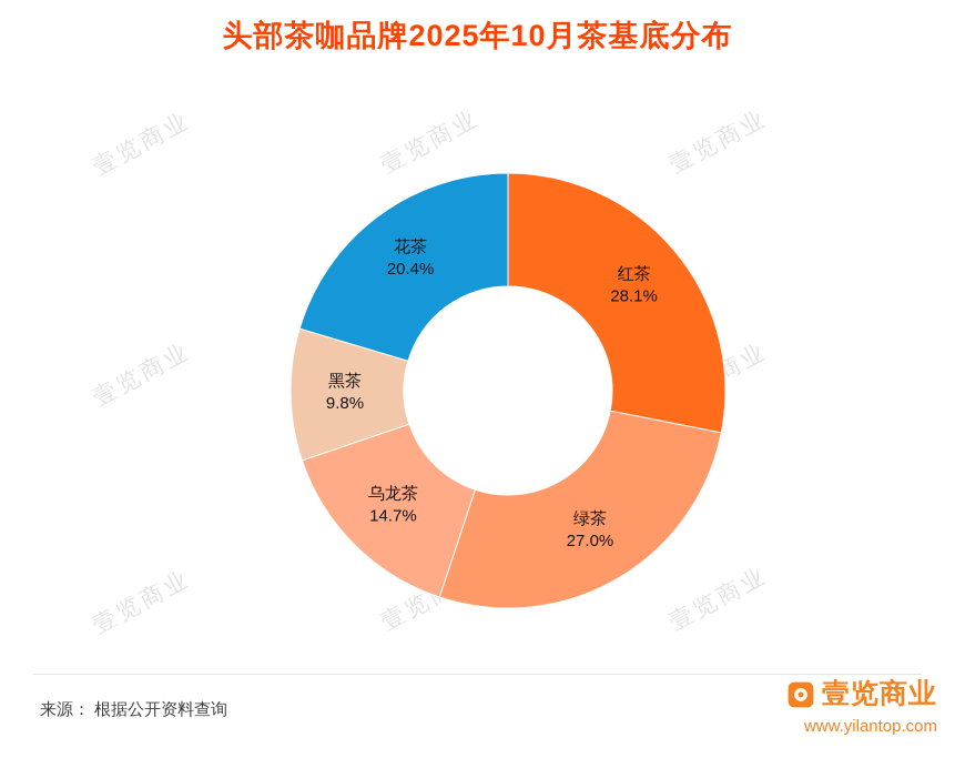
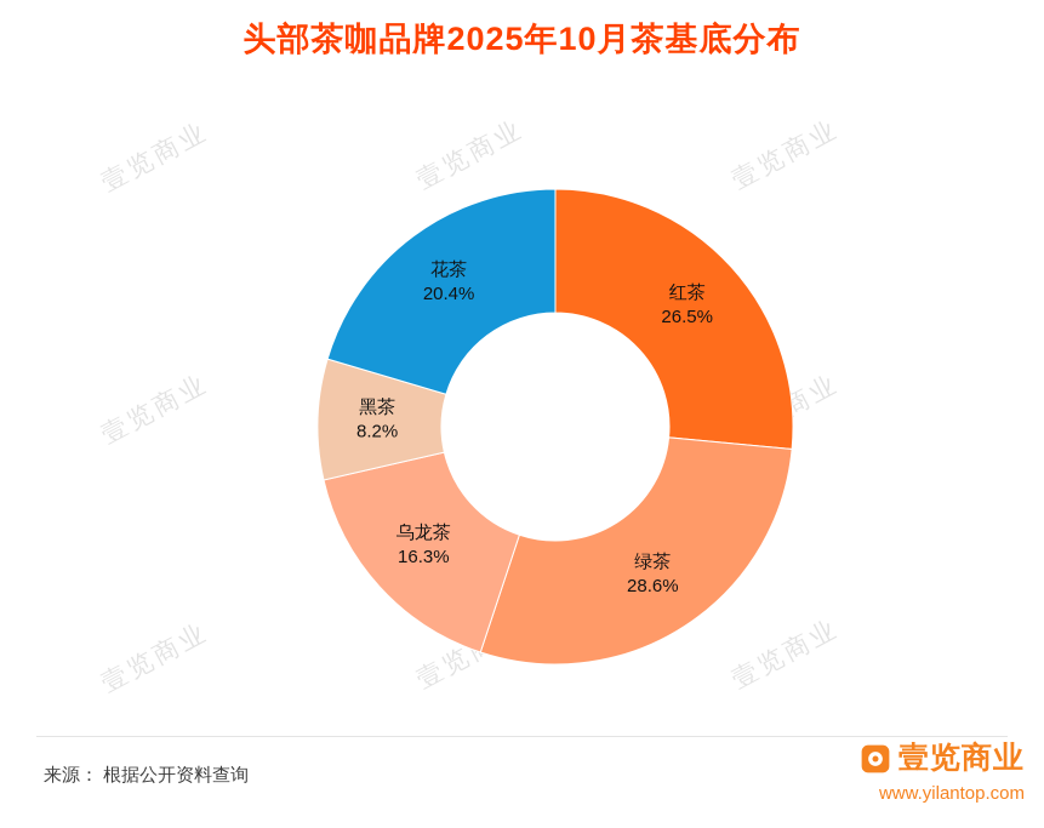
红茶: 28.1% -> 26.5%
绿茶: 27.0% -> 28.6%
乌龙茶: 14.7% -> 16.3%
黑茶: 9.8% -> 8.2%
